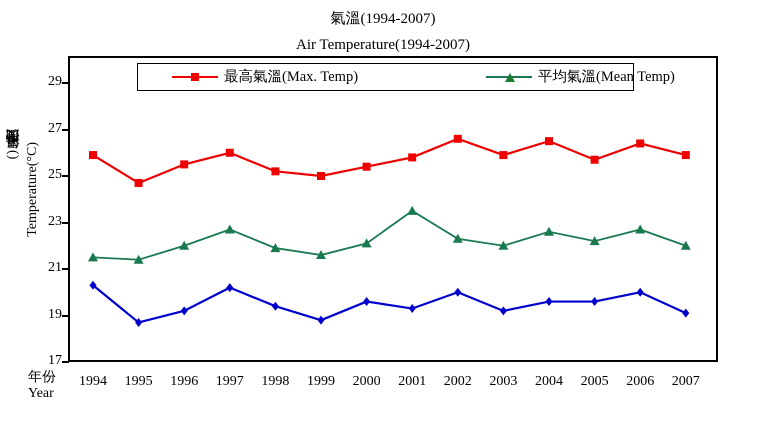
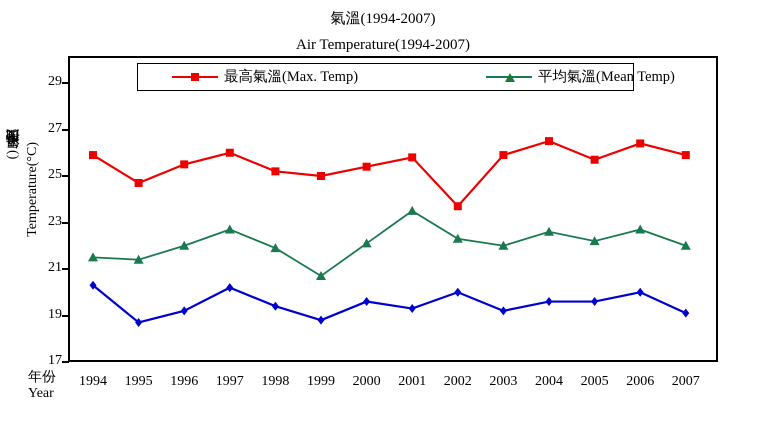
平均氣溫(Mean Temp)/1999: 21.6 -> 20.7
最高氣溫(Max. Temp)/2002: 26.6 -> 23.7
